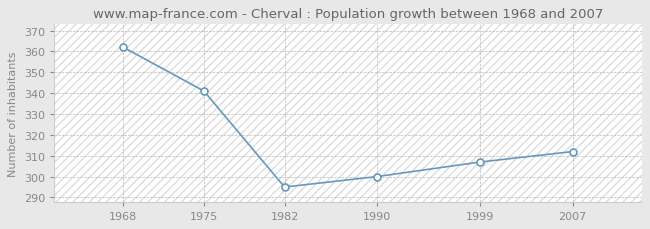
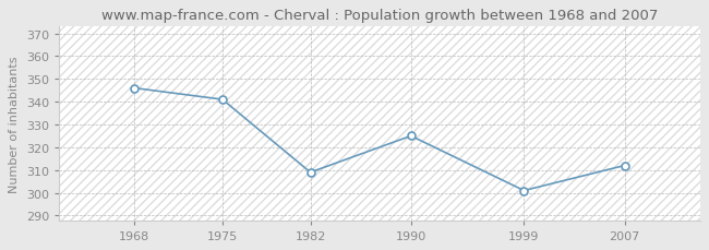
1968: 362 -> 346
1982: 295 -> 309
1990: 300 -> 325
1999: 307 -> 301
